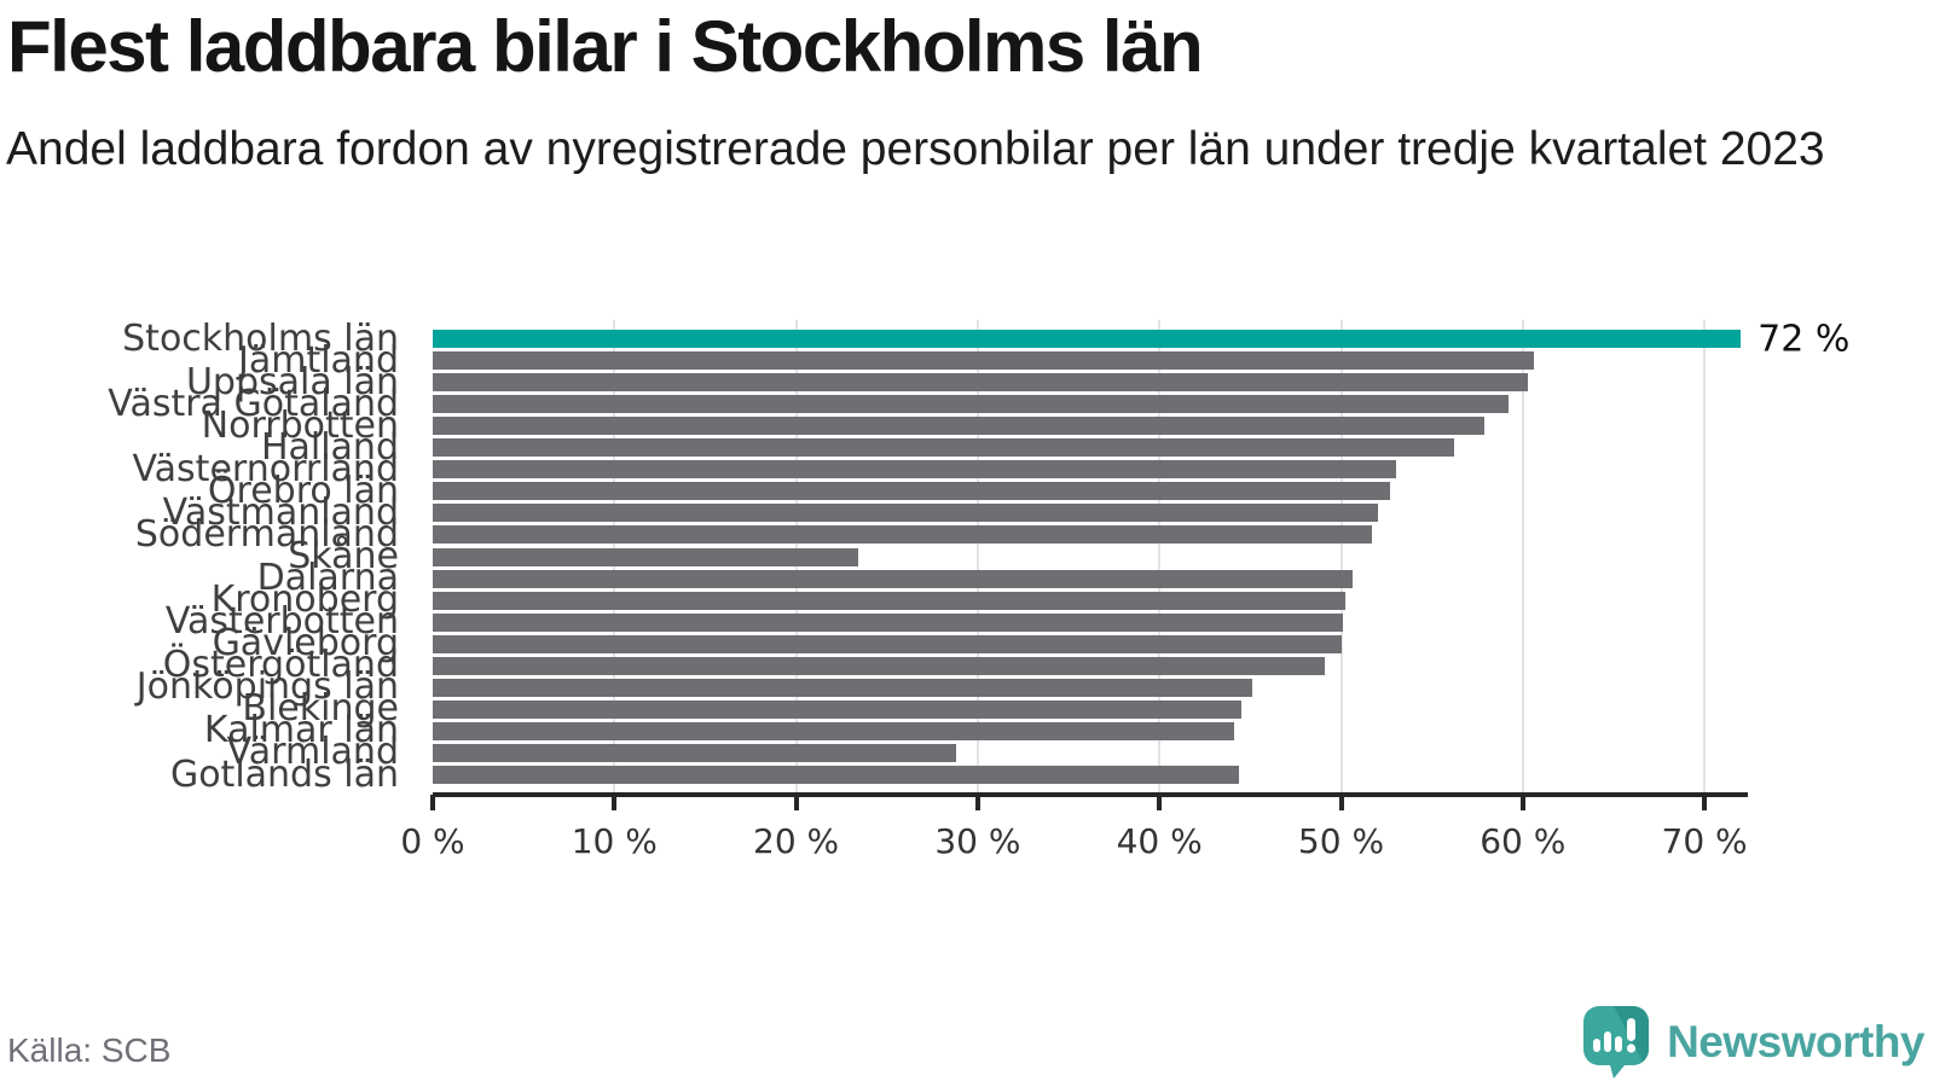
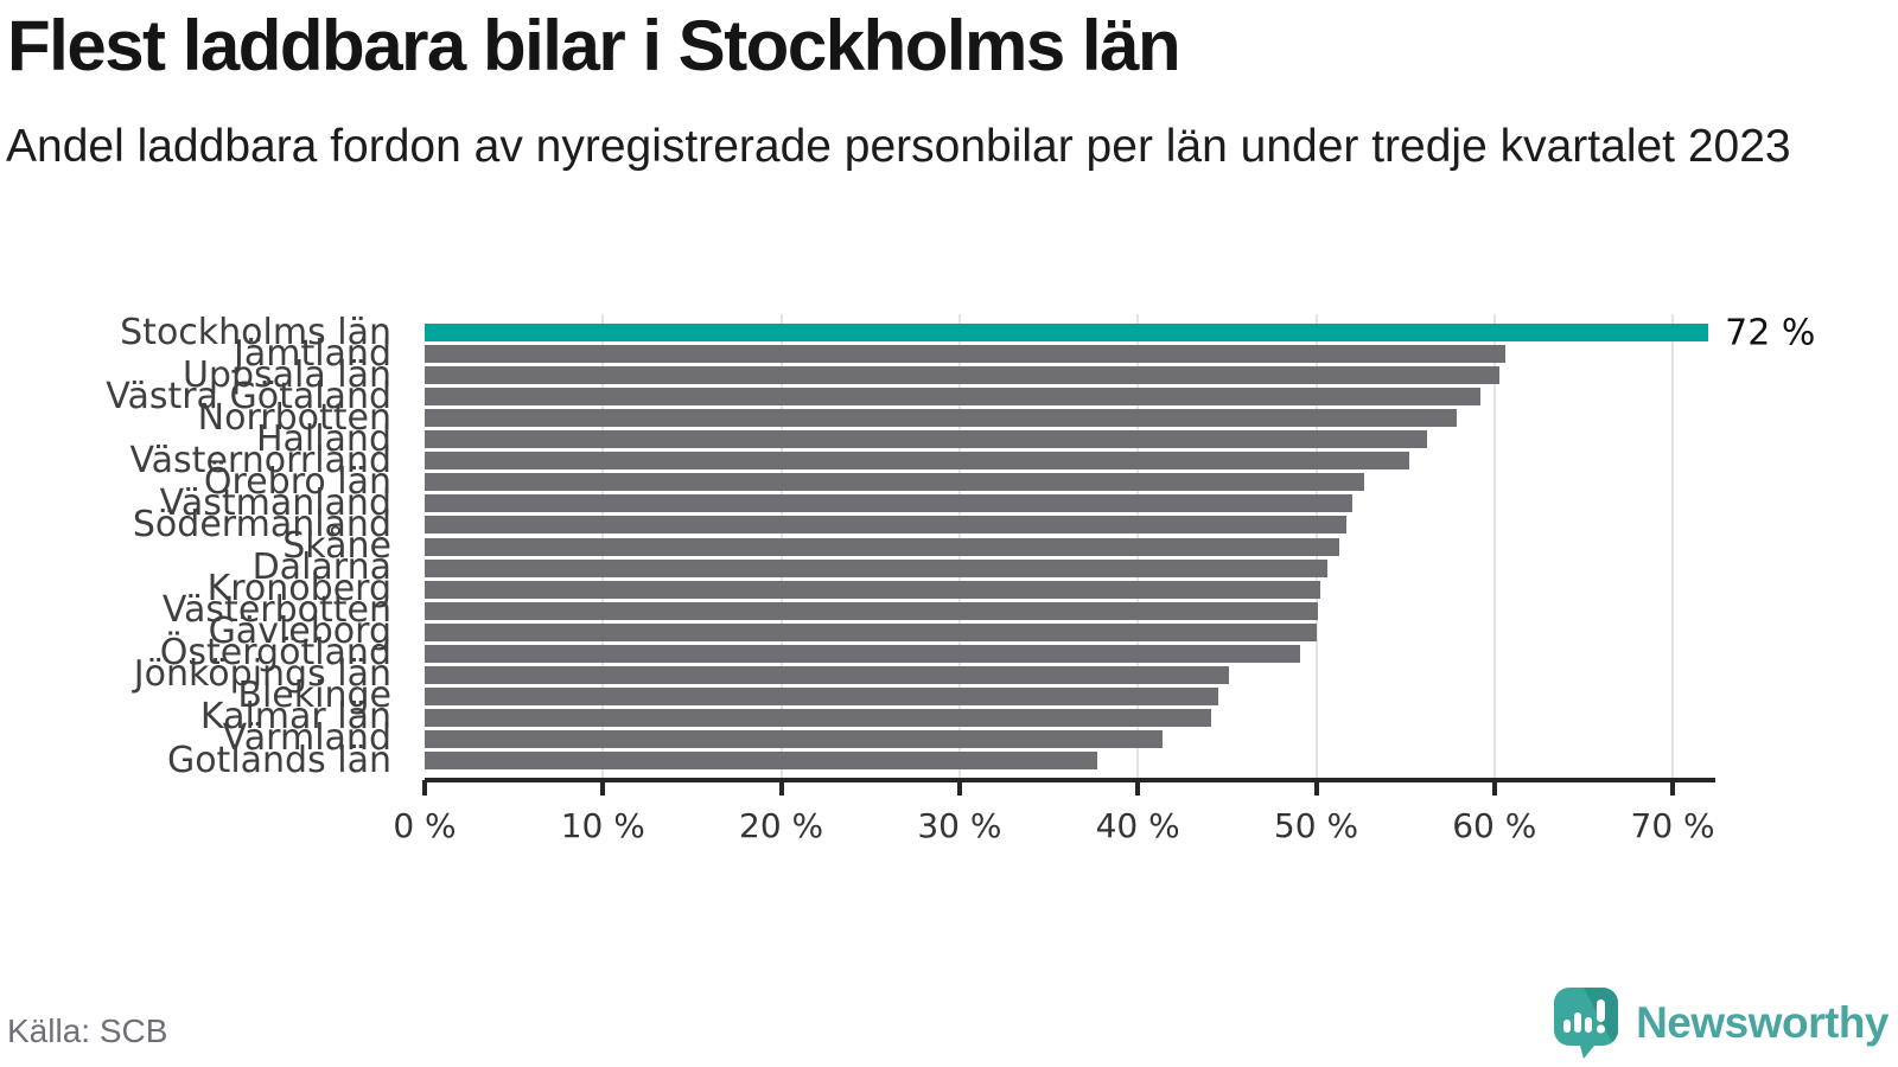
Västernorrland: 53.0% -> 55.2%
Skåne: 23.4% -> 51.3%
Värmland: 28.8% -> 41.4%
Gotlands län: 44.4% -> 37.7%
